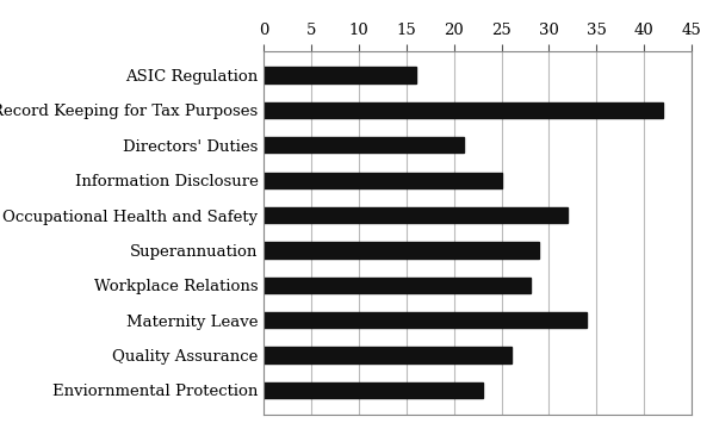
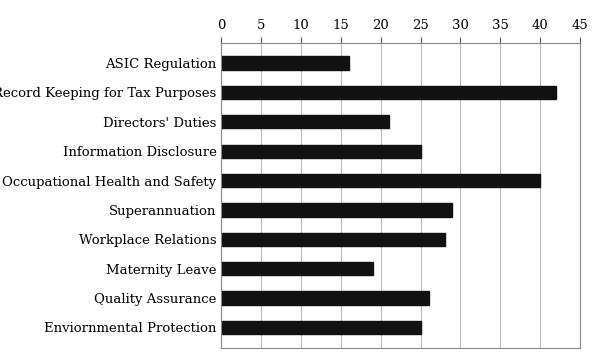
Occupational Health and Safety: 32 -> 40
Maternity Leave: 34 -> 19
Enviornmental Protection: 23 -> 25
